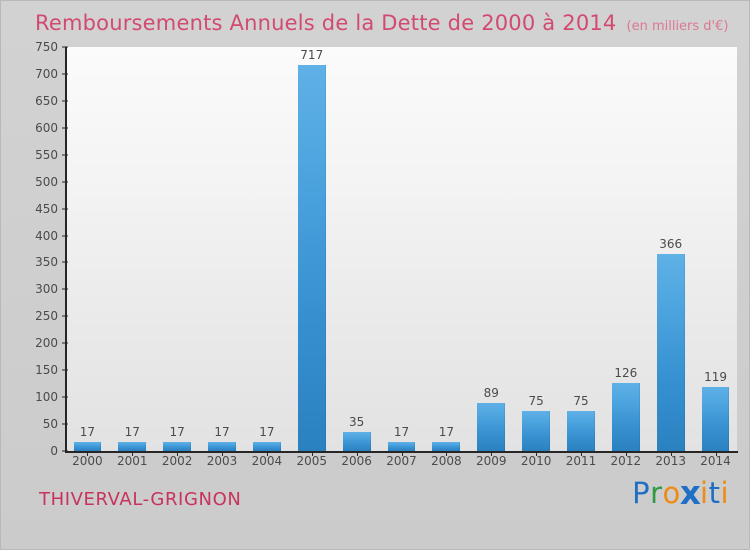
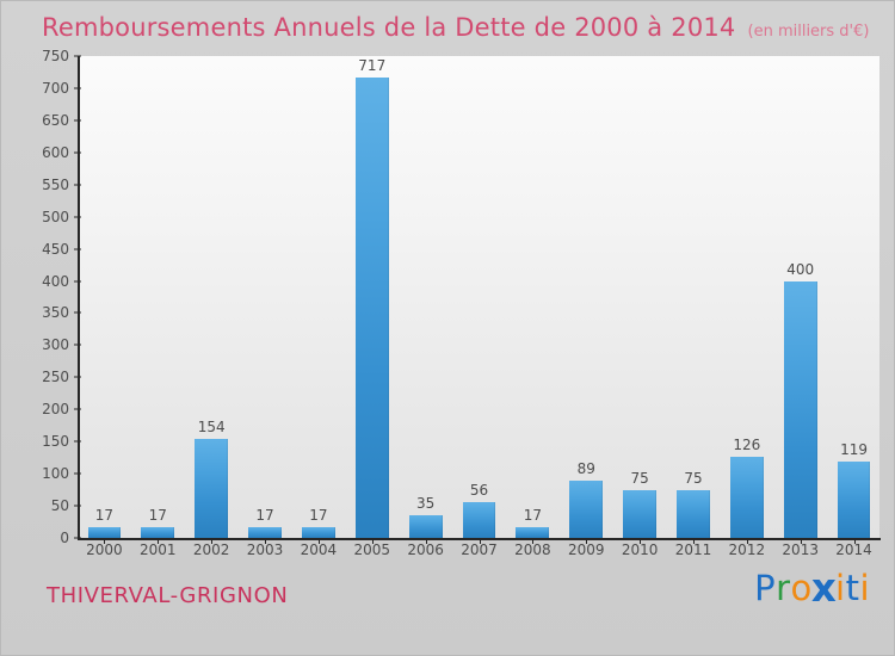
2002: 17 -> 154
2007: 17 -> 56
2013: 366 -> 400
